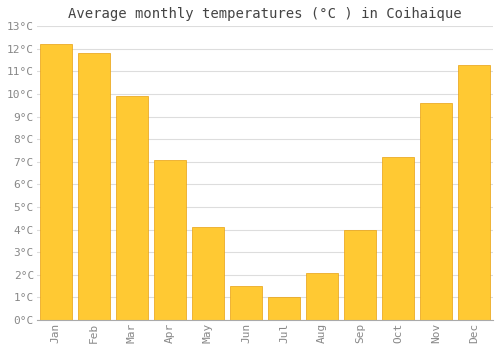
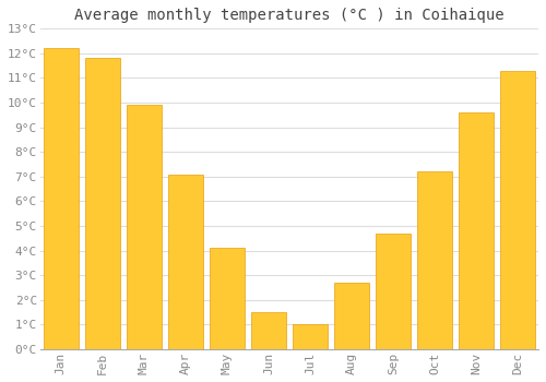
Aug: 2.1°C -> 2.7°C
Sep: 4.0°C -> 4.7°C
